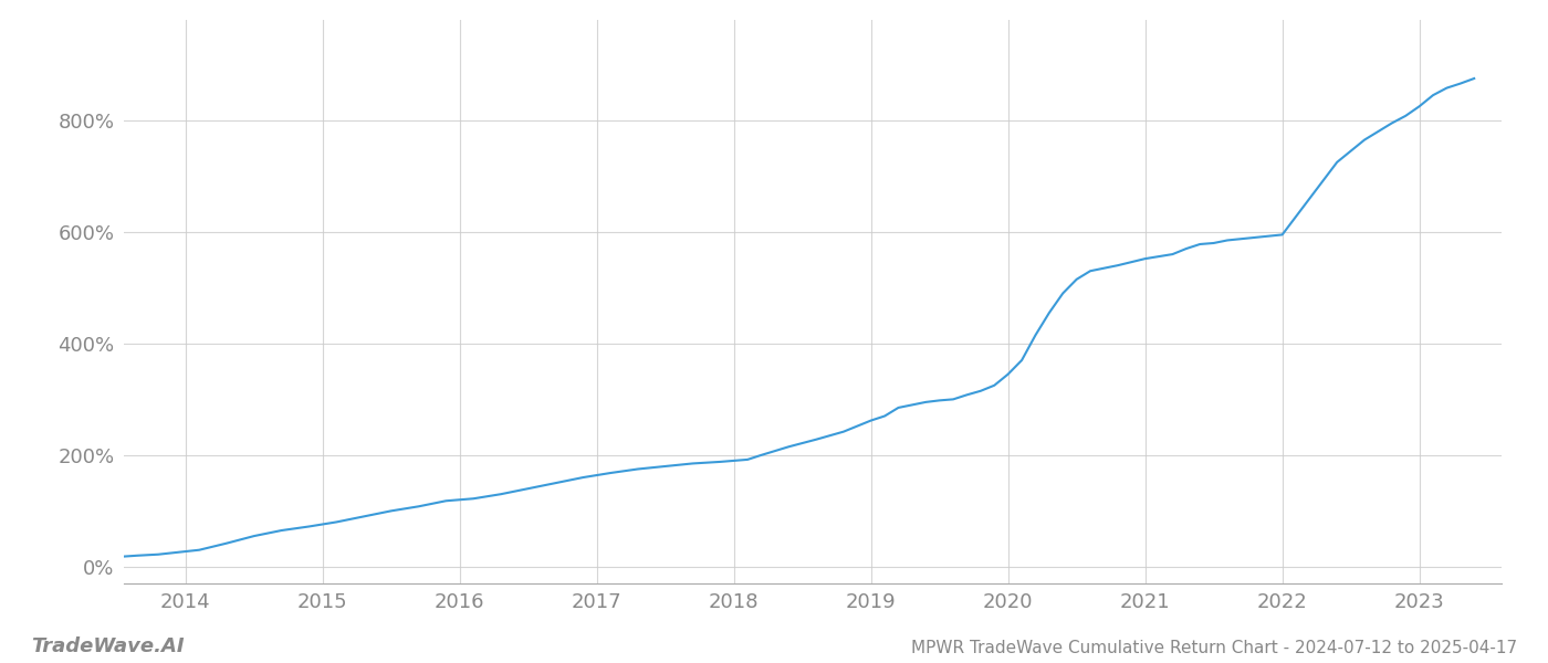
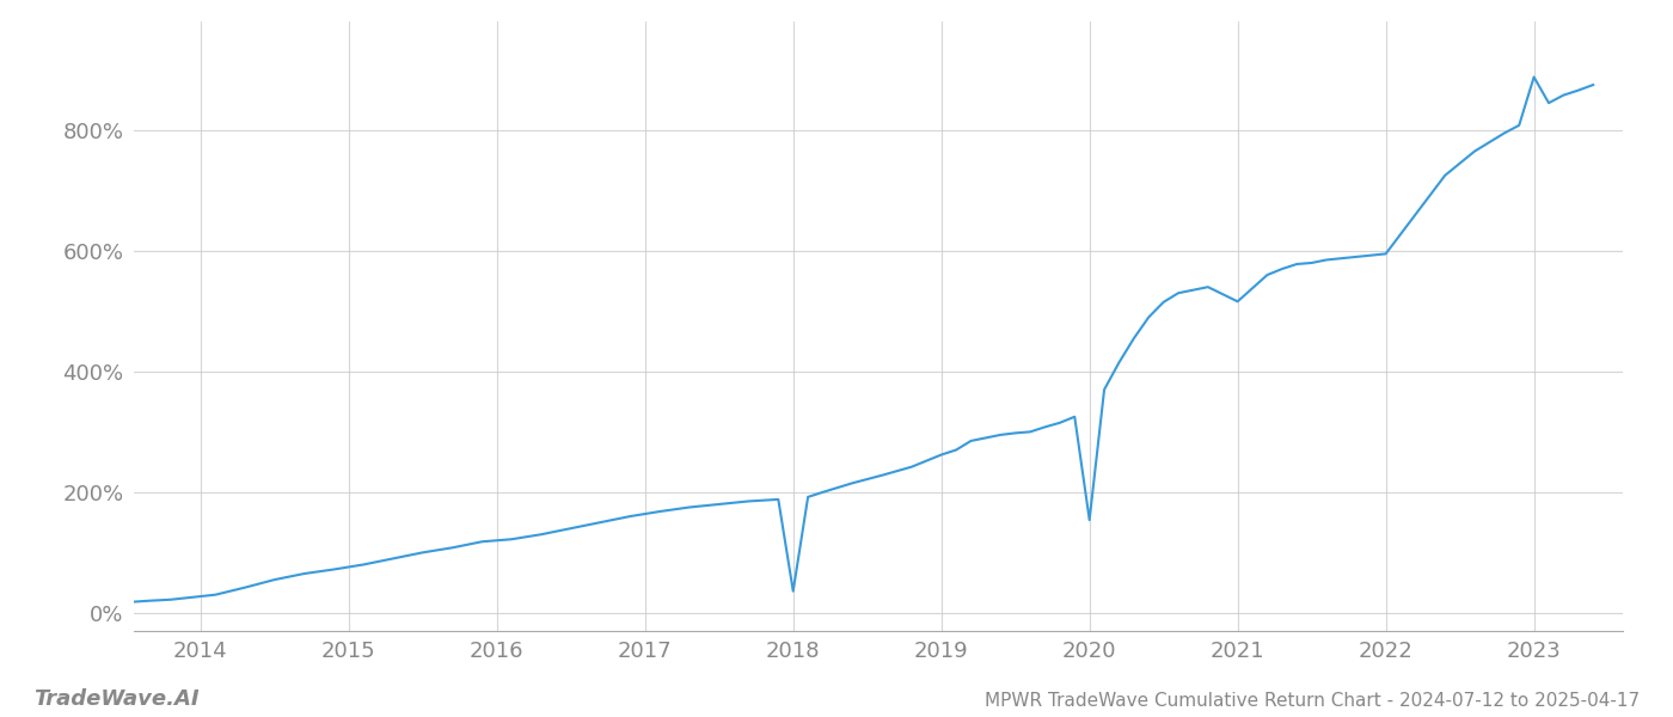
2018: 190% -> 36%
2020: 345% -> 154%
2021: 552% -> 516%
2023: 825% -> 888%
